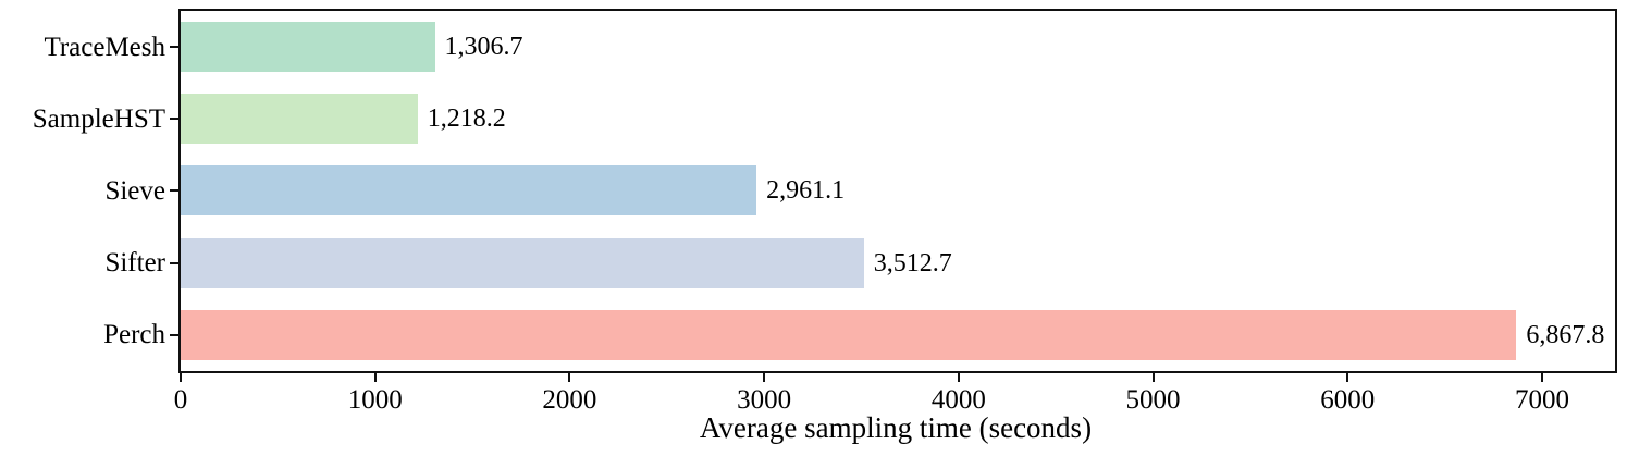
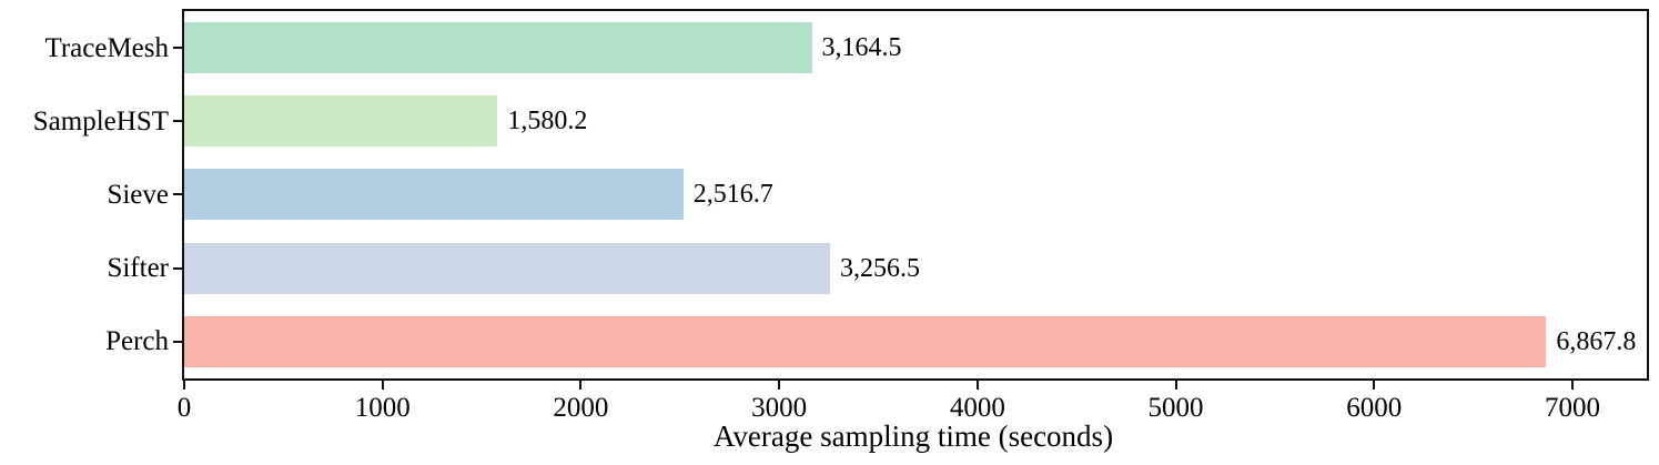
TraceMesh: 1,306.7 -> 3,164.5
SampleHST: 1,218.2 -> 1,580.2
Sieve: 2,961.1 -> 2,516.7
Sifter: 3,512.7 -> 3,256.5
